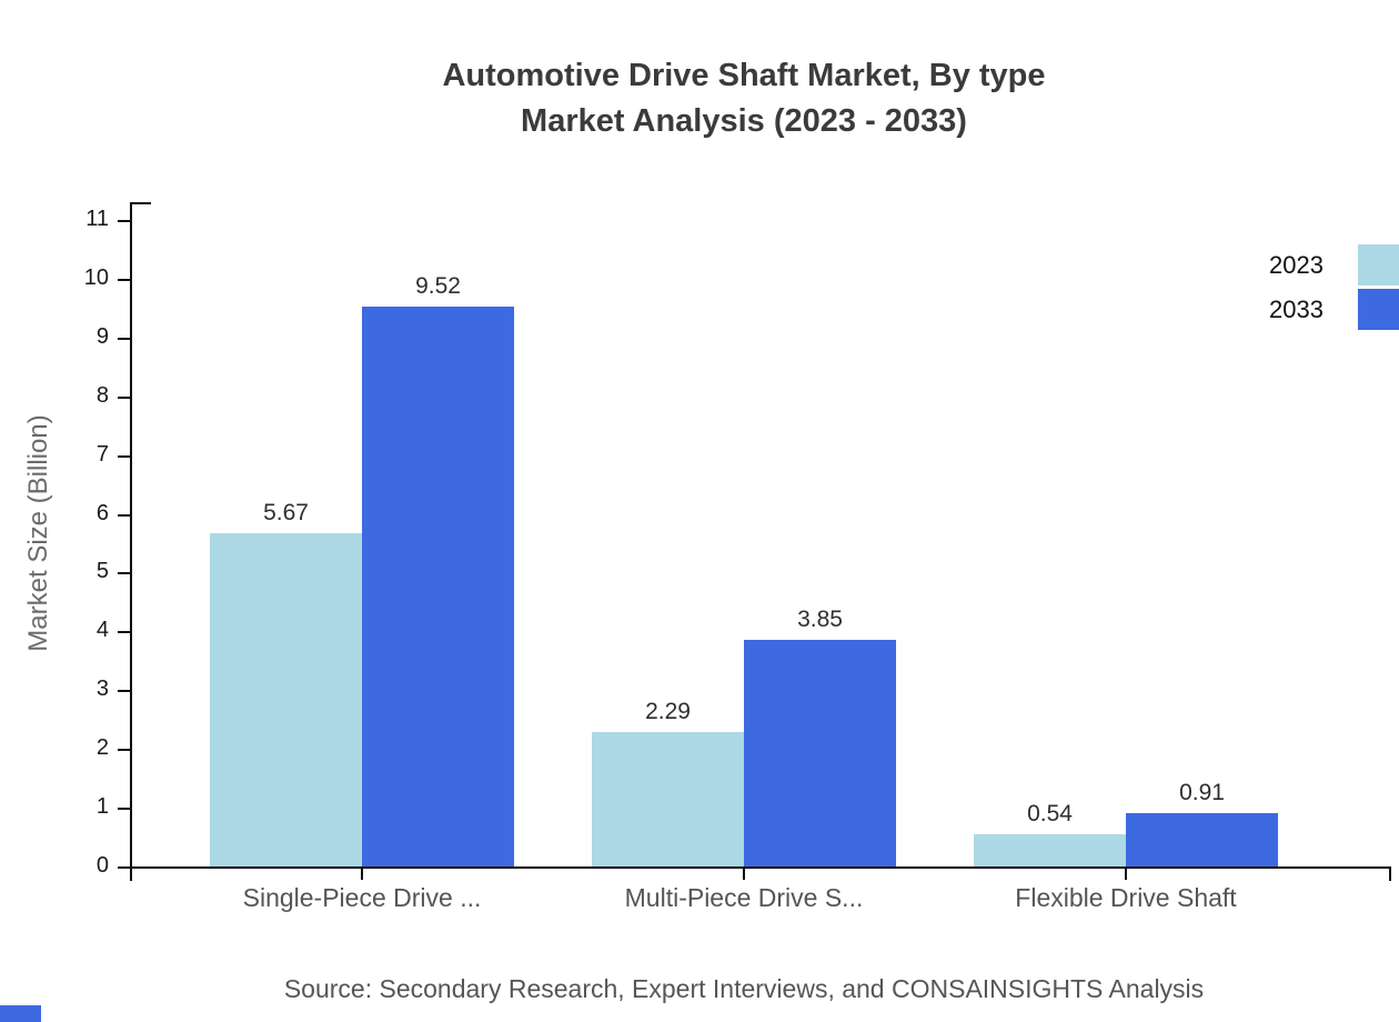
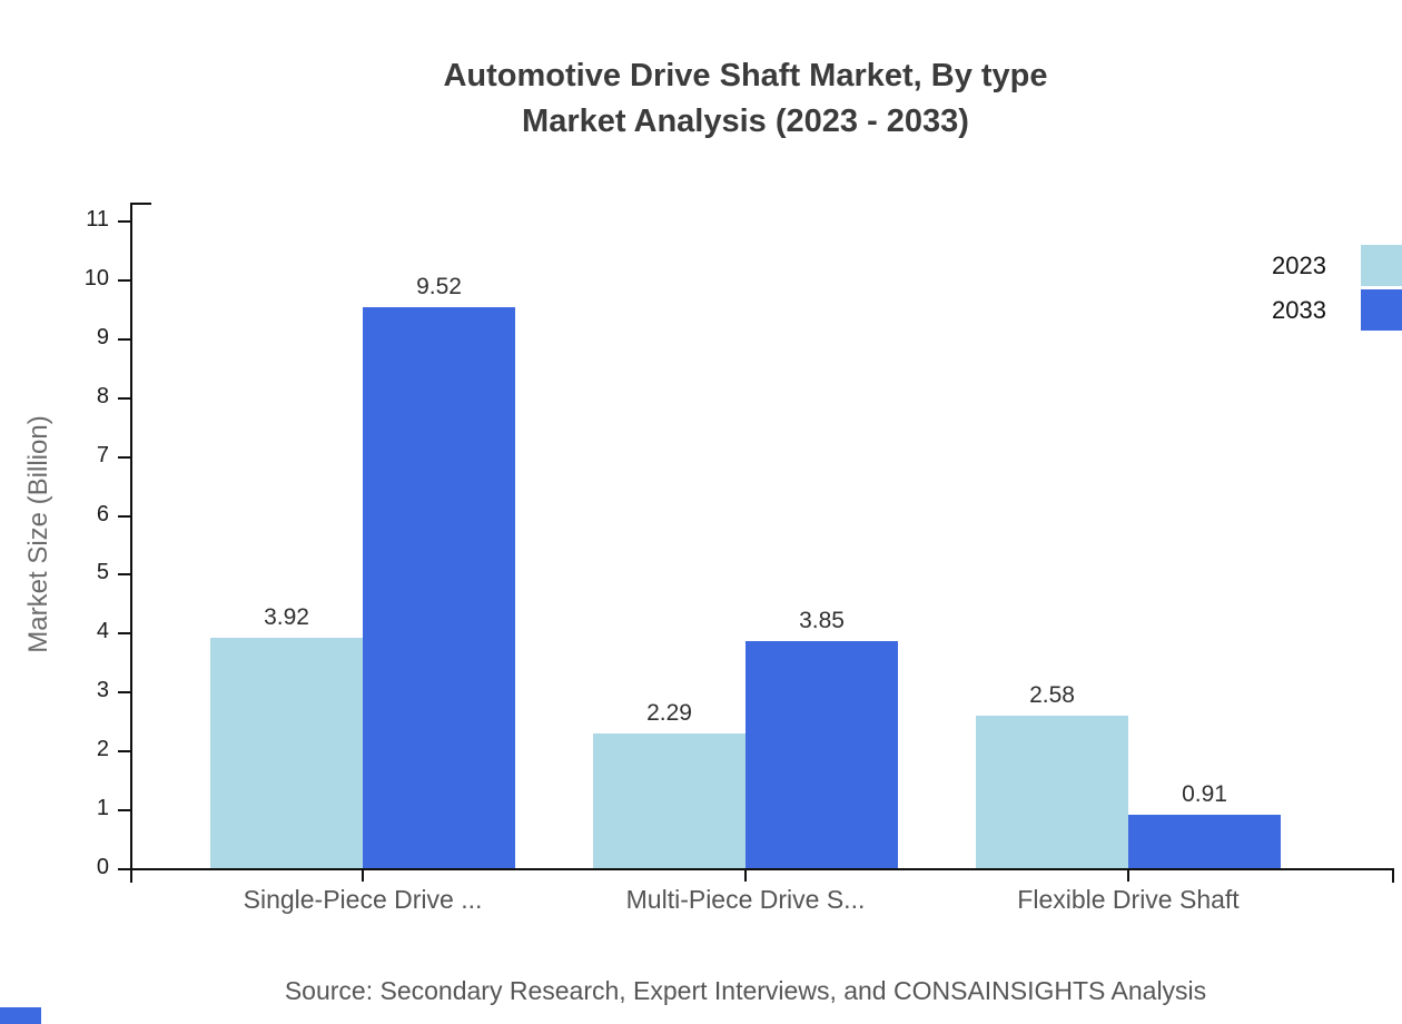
2023/Single-Piece Drive ...: 5.67 -> 3.92
2023/Flexible Drive Shaft: 0.54 -> 2.58
